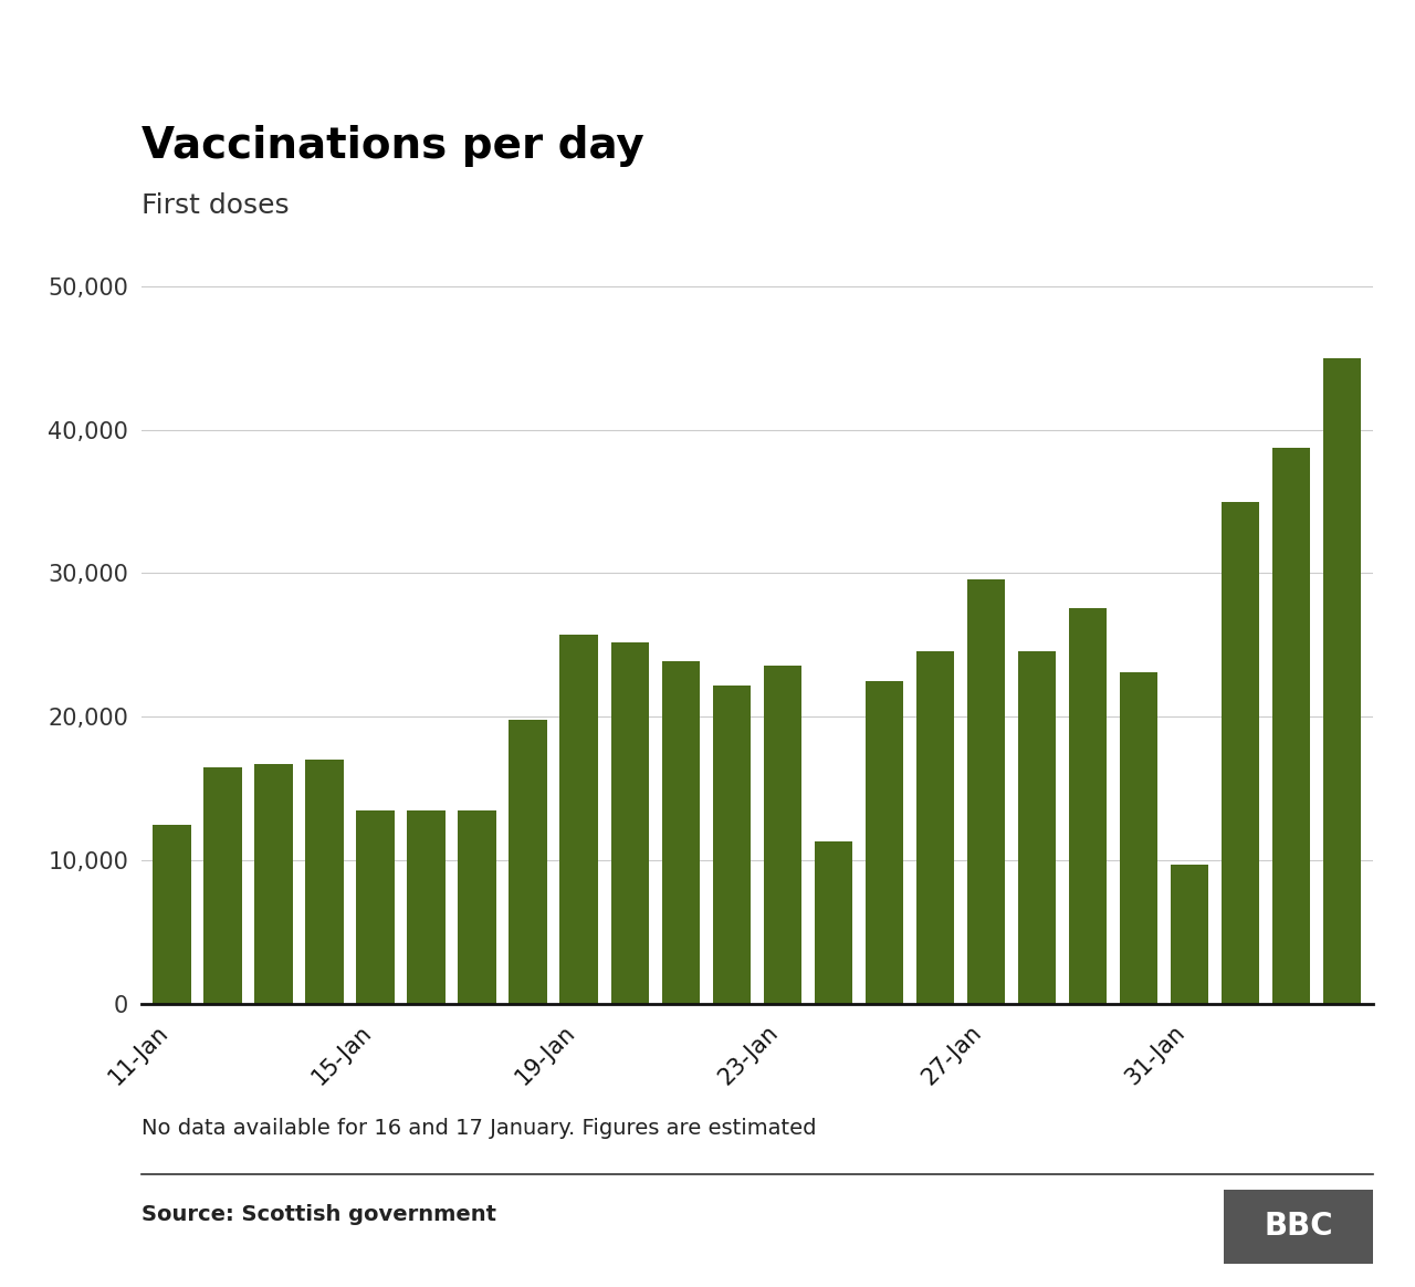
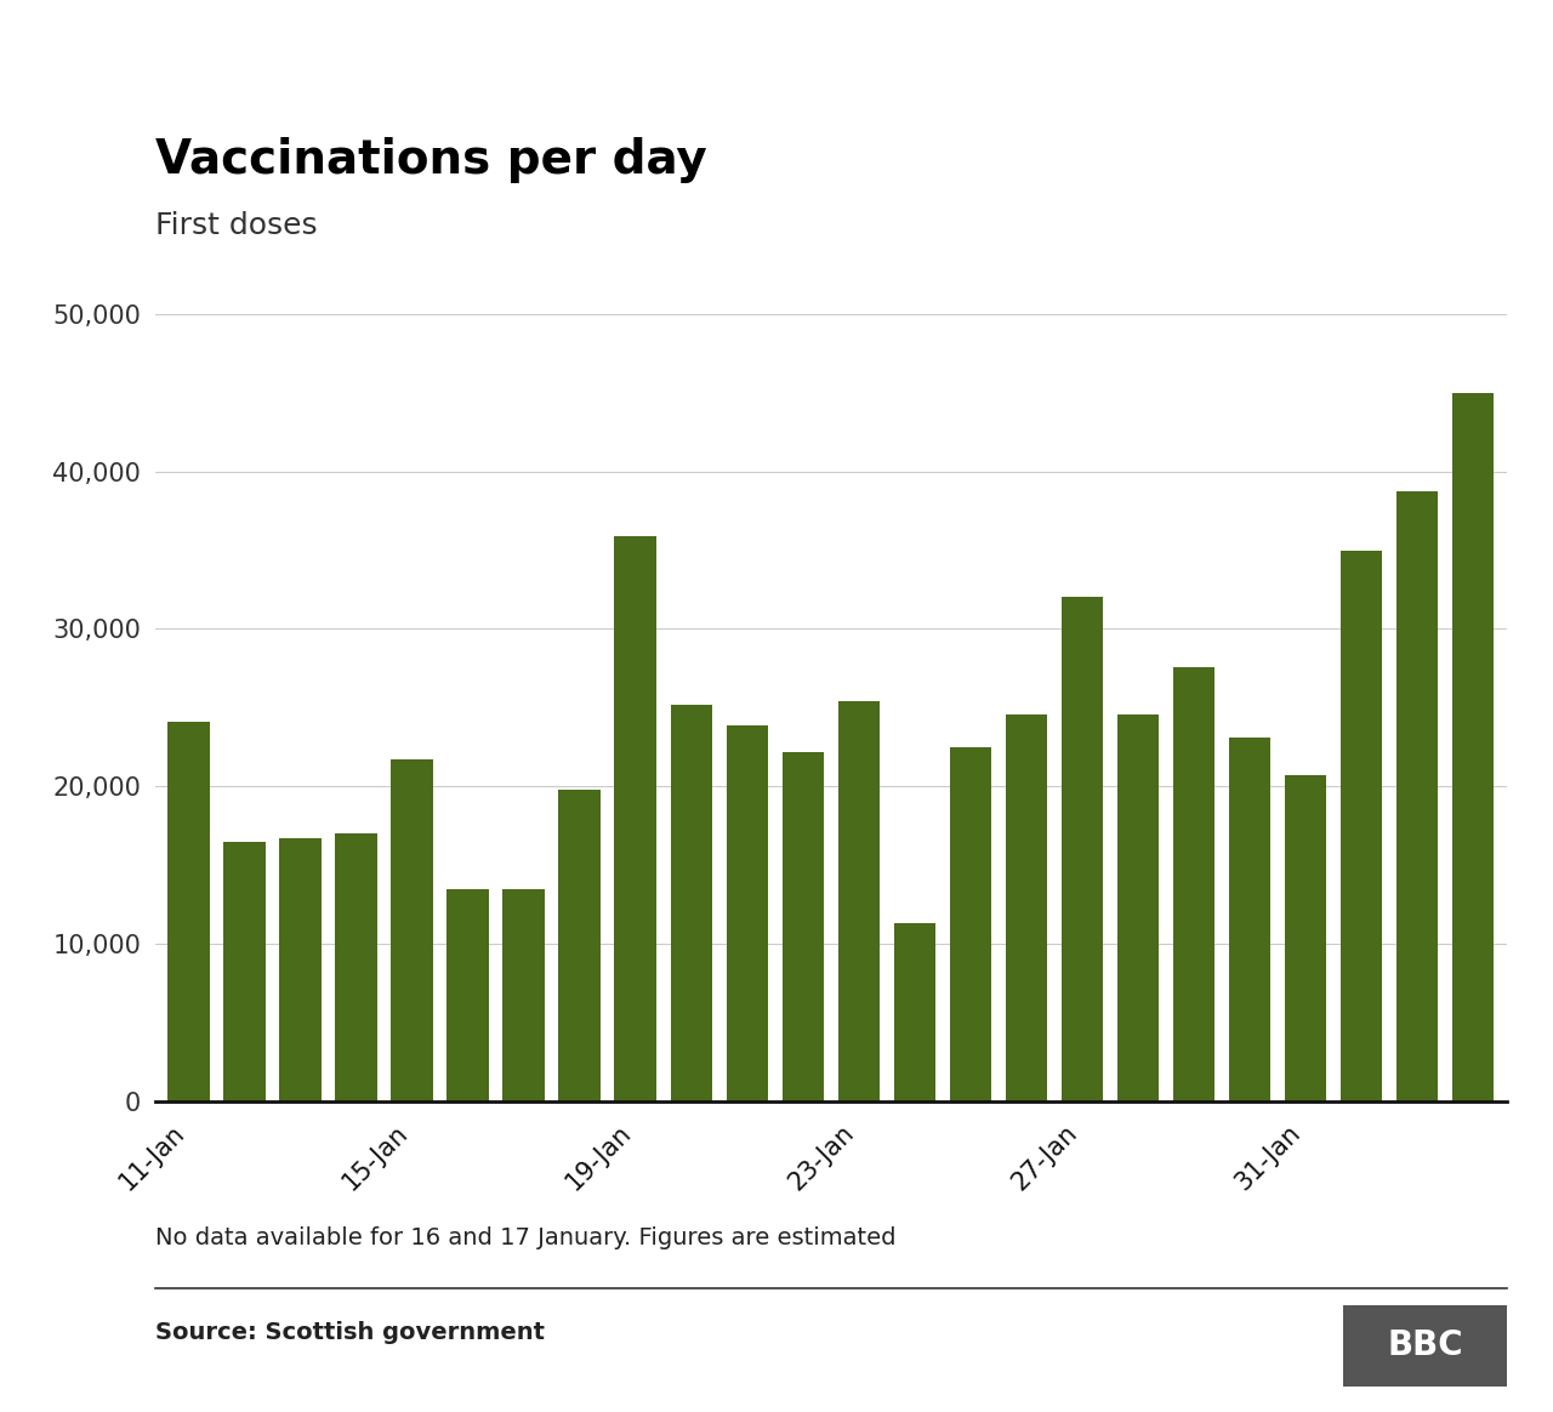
11-Jan: 12,500 -> 24,100
15-Jan: 13,500 -> 21,700
19-Jan: 25,700 -> 35,900
23-Jan: 23,600 -> 25,400
27-Jan: 29,600 -> 32,000
31-Jan: 9,700 -> 20,700
